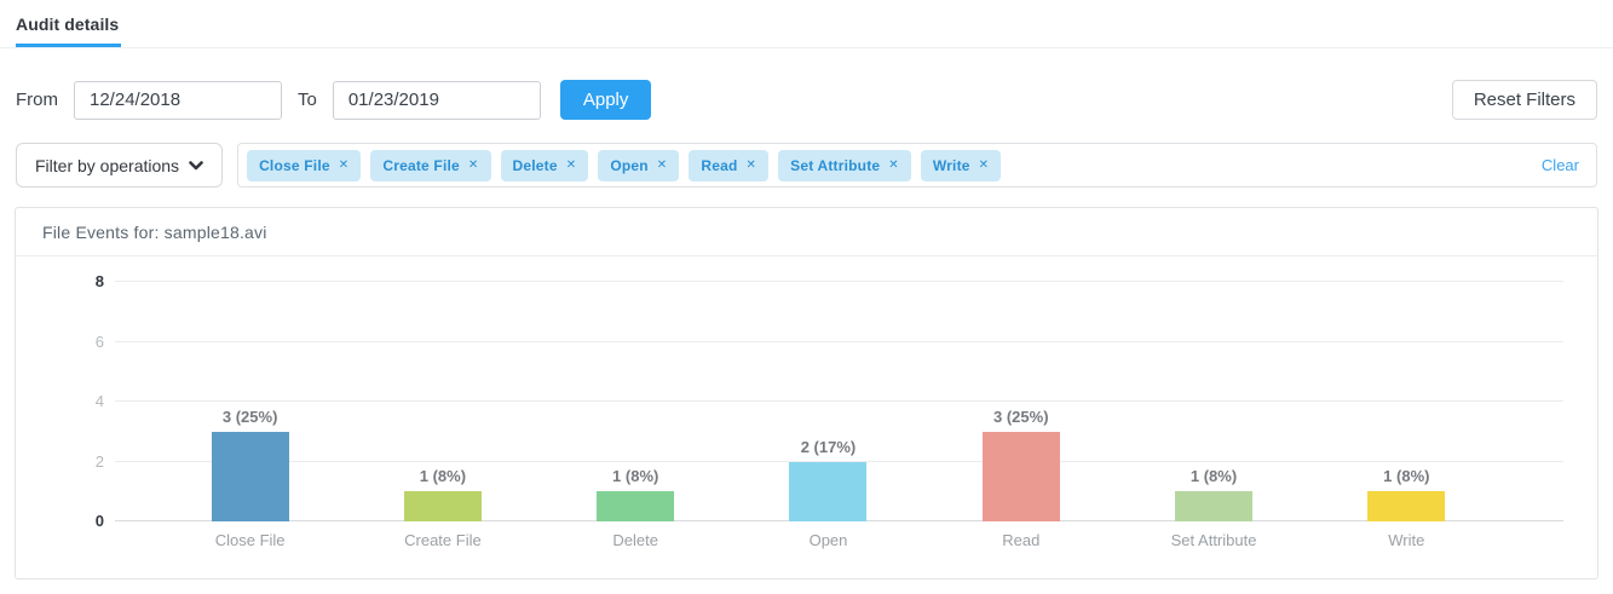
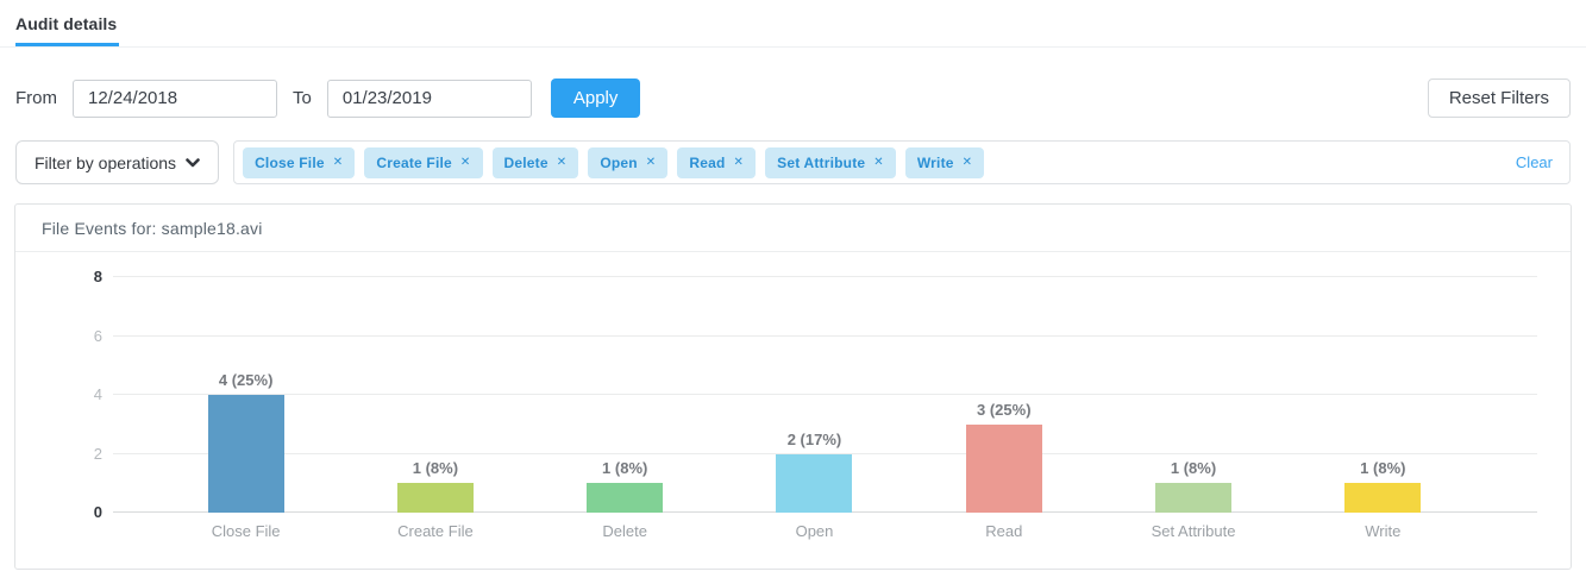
Close File: 3 -> 4
